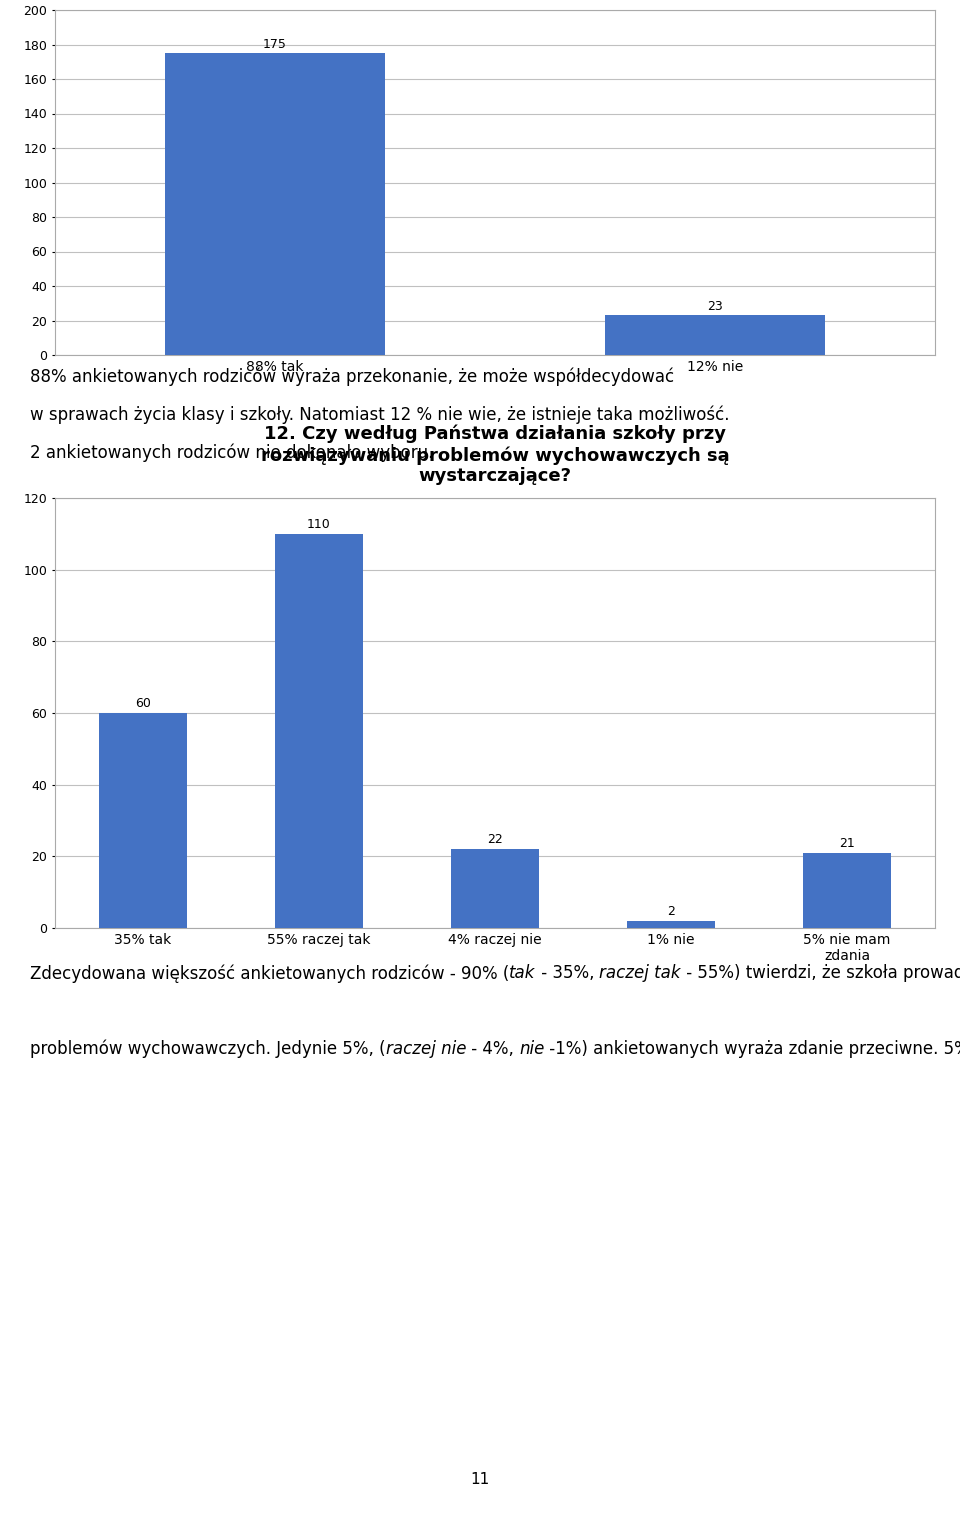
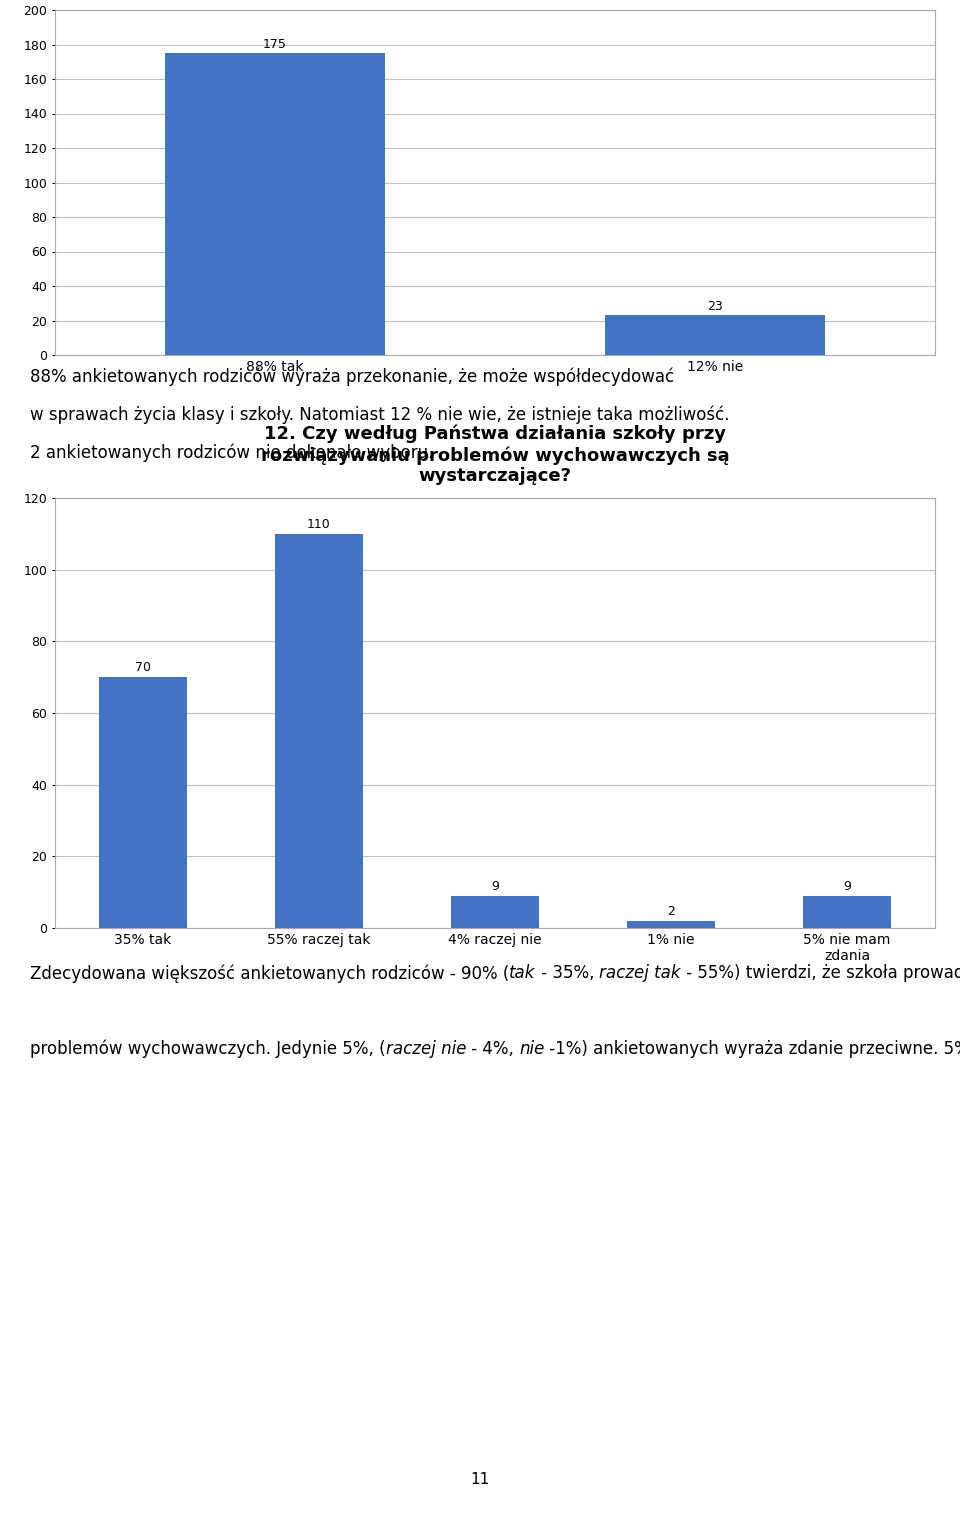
35% tak: 60 -> 70
4% raczej nie: 22 -> 9
5% nie mam zdania: 21 -> 9
